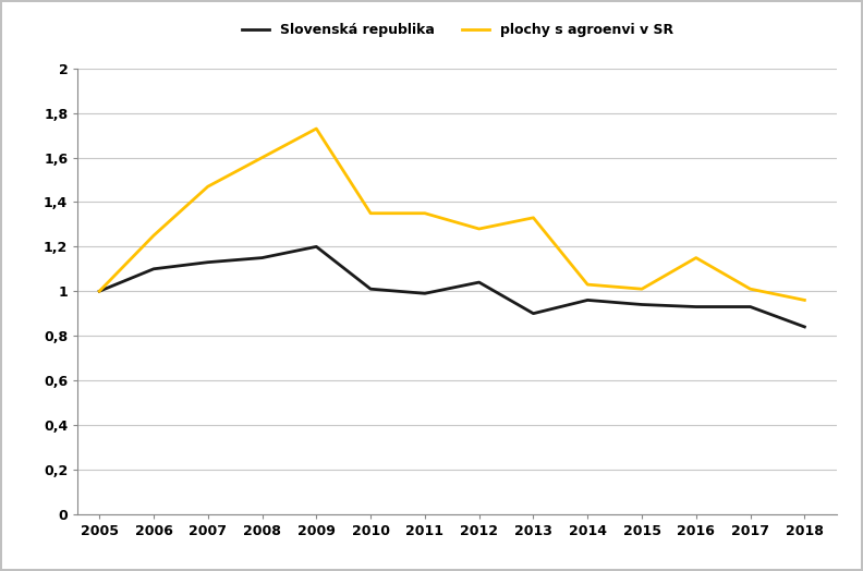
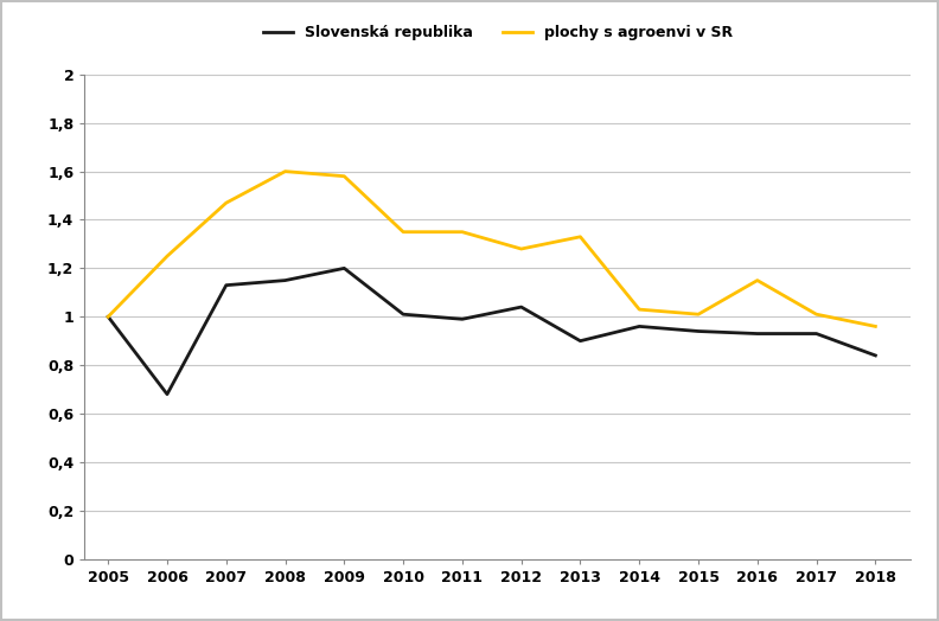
Slovenská republika/2006: 1,10 -> 0,68
plochy s agroenvi v SR/2009: 1,73 -> 1,58
